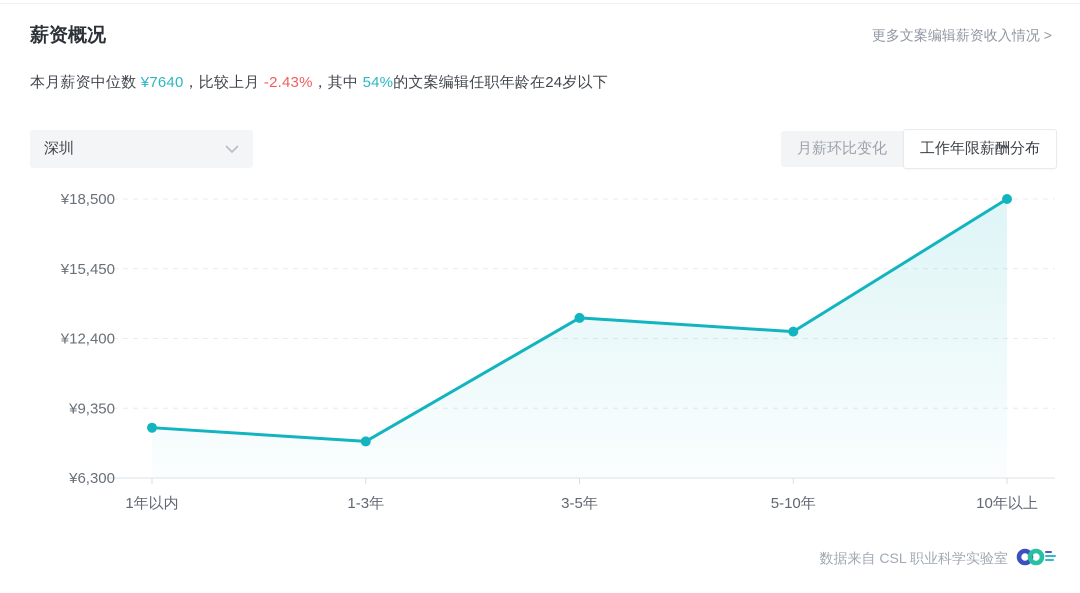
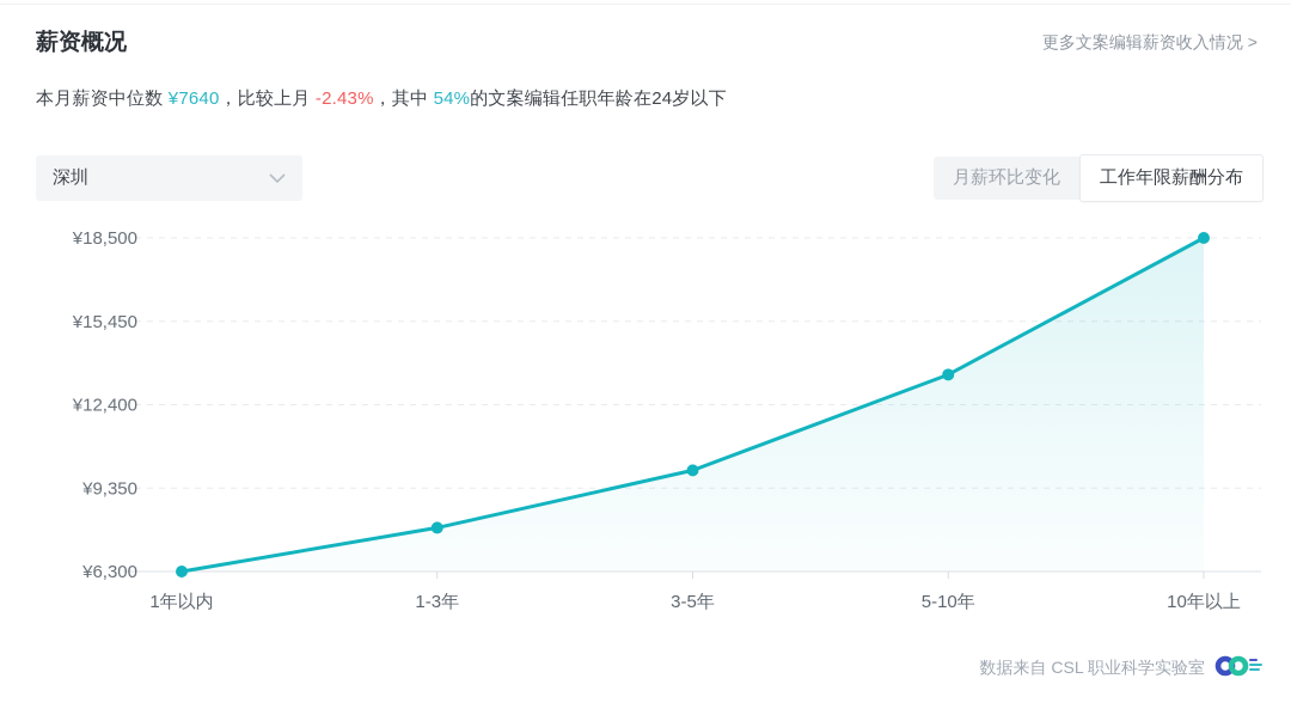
1年以内: ¥8500 -> ¥6300
3-5年: ¥13300 -> ¥10000
5-10年: ¥12700 -> ¥13500
